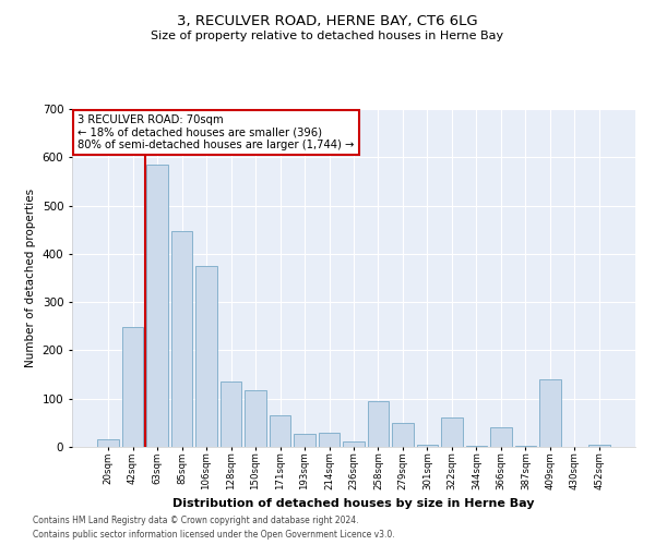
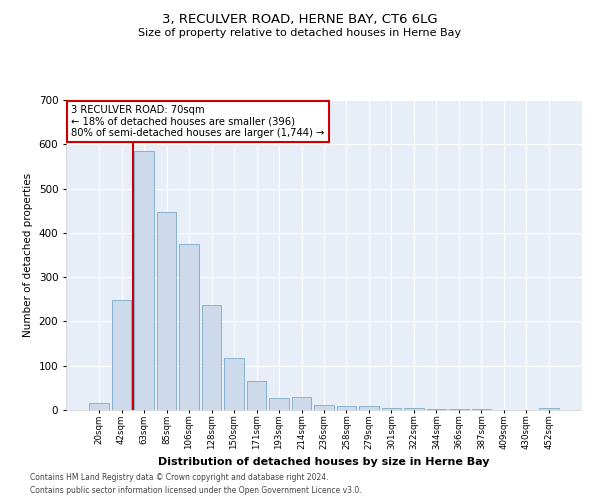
128sqm: 135 -> 238
258sqm: 95 -> 9
279sqm: 50 -> 8
322sqm: 60 -> 4
366sqm: 40 -> 2
409sqm: 140 -> 1
